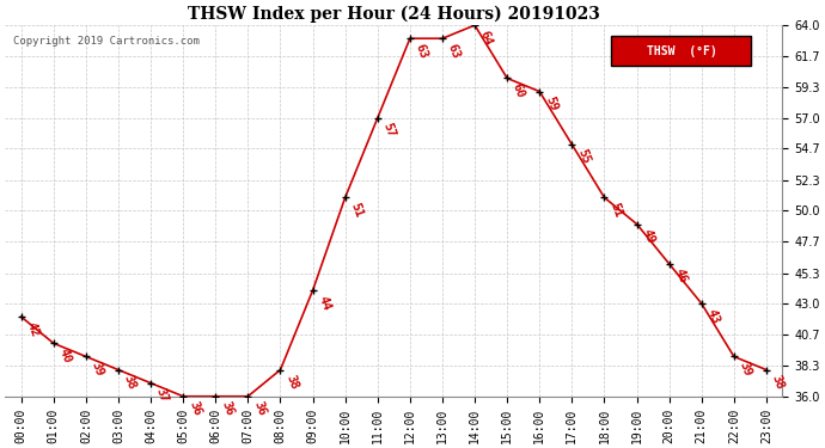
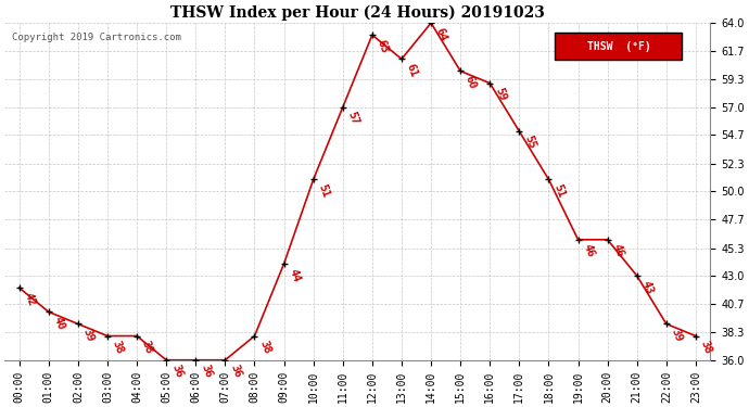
04:00: 37 -> 38
13:00: 63 -> 61
19:00: 49 -> 46
